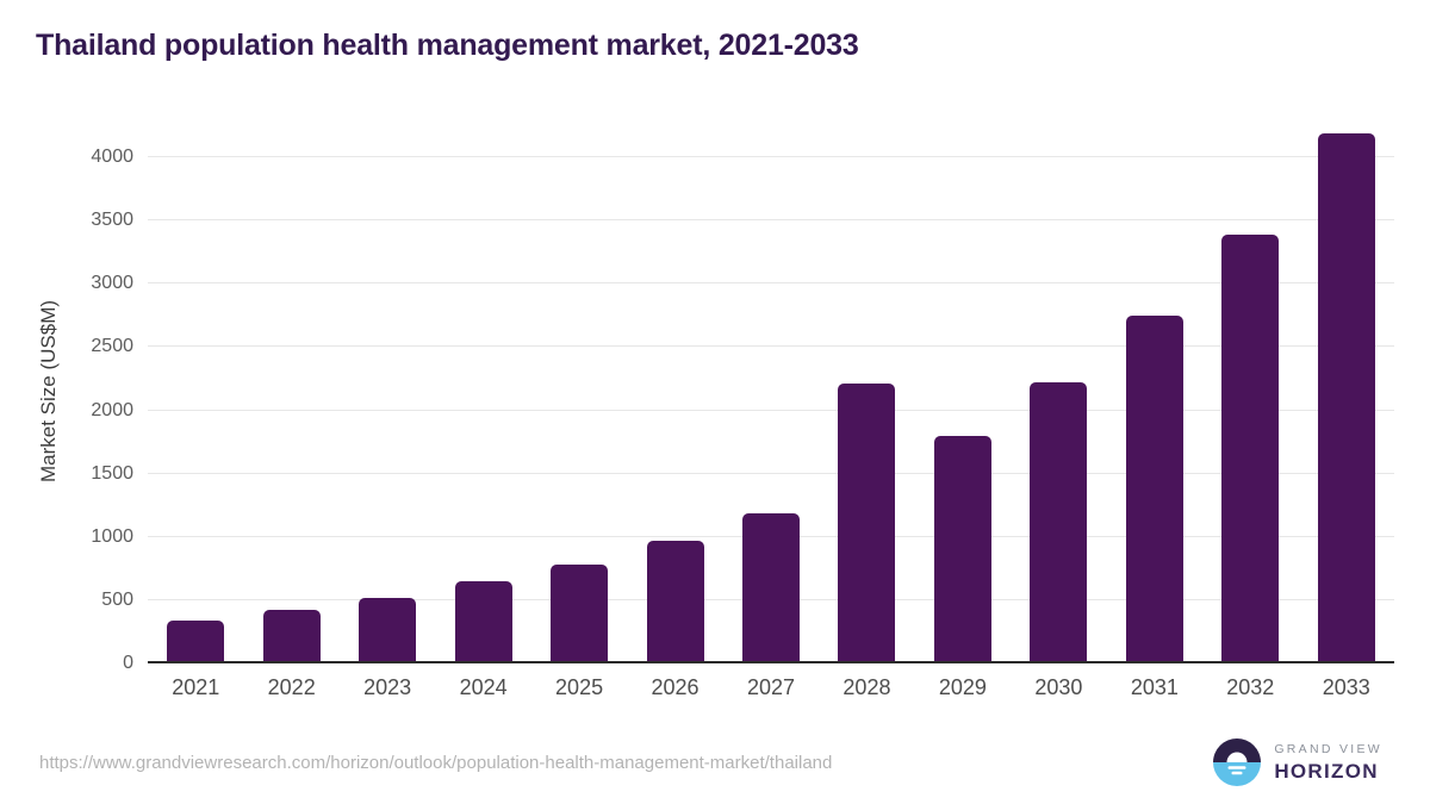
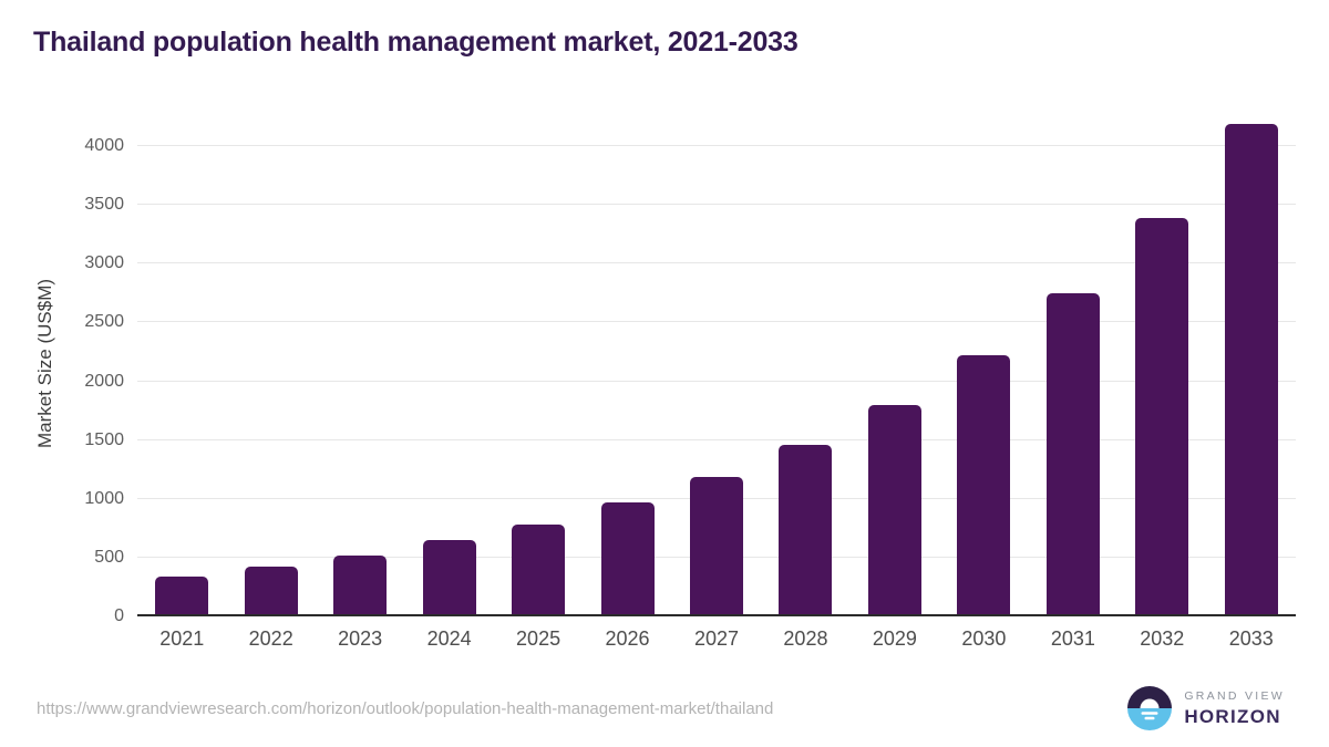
2028: 2210 -> 1460
